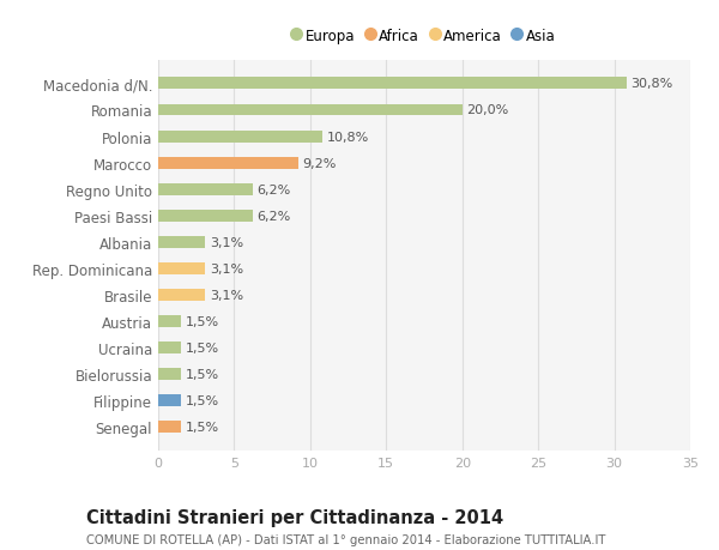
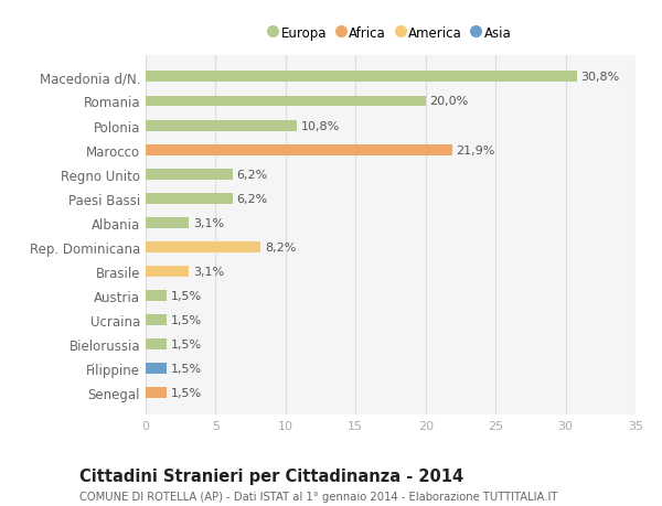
Marocco: 9,2% -> 21,9%
Rep. Dominicana: 3,1% -> 8,2%
